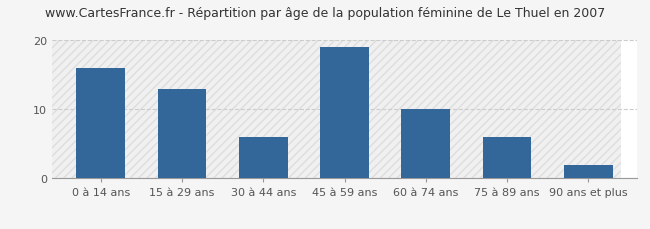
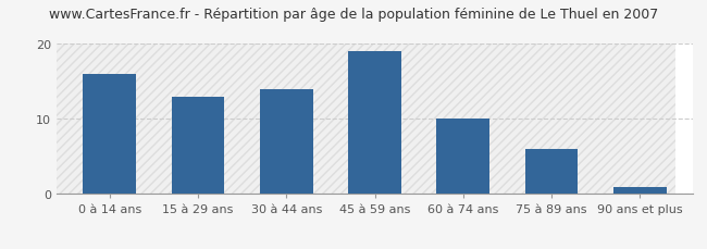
30 à 44 ans: 6 -> 14
90 ans et plus: 2 -> 1
